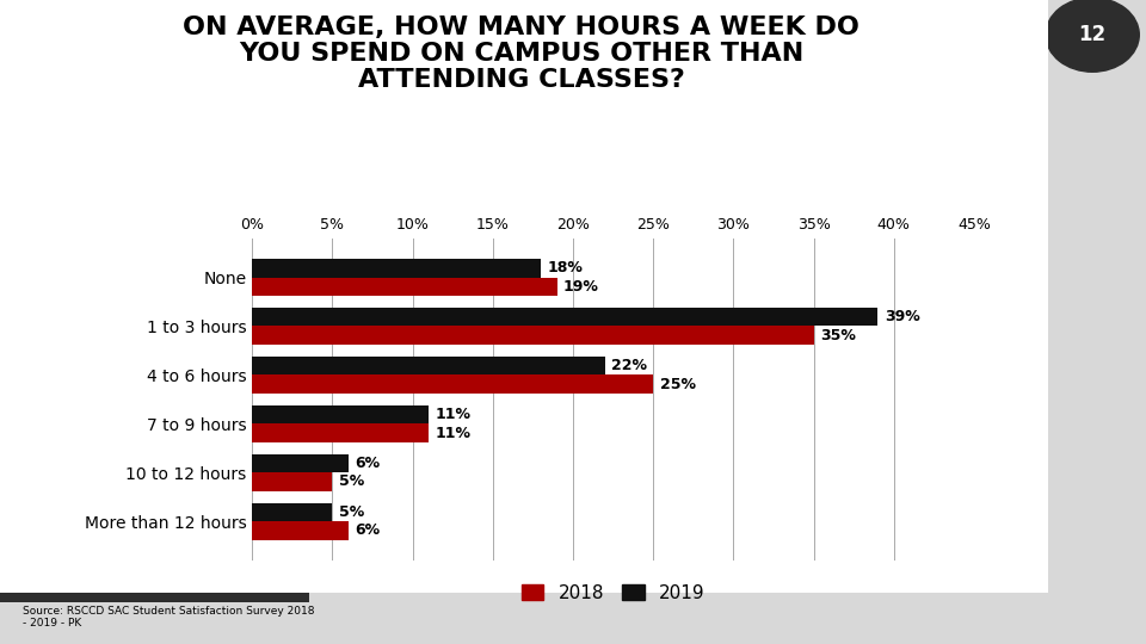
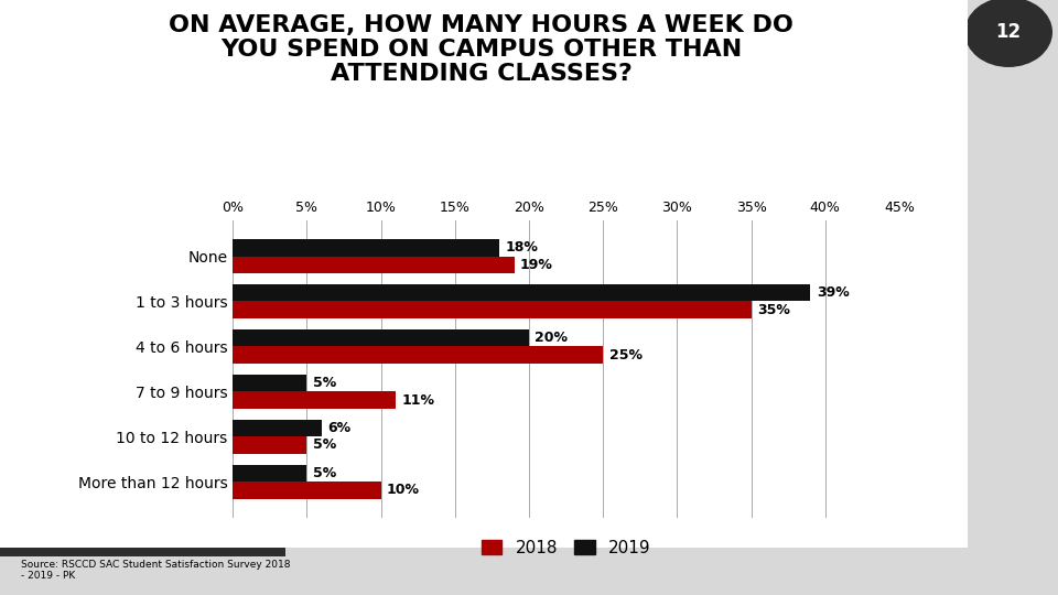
2019/4 to 6 hours: 22% -> 20%
2019/7 to 9 hours: 11% -> 5%
2018/More than 12 hours: 6% -> 10%
